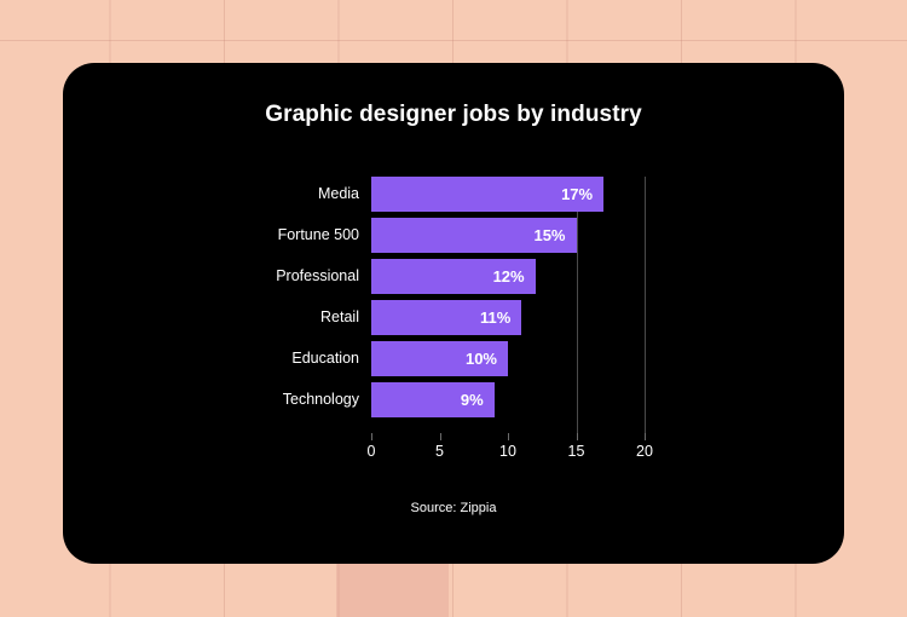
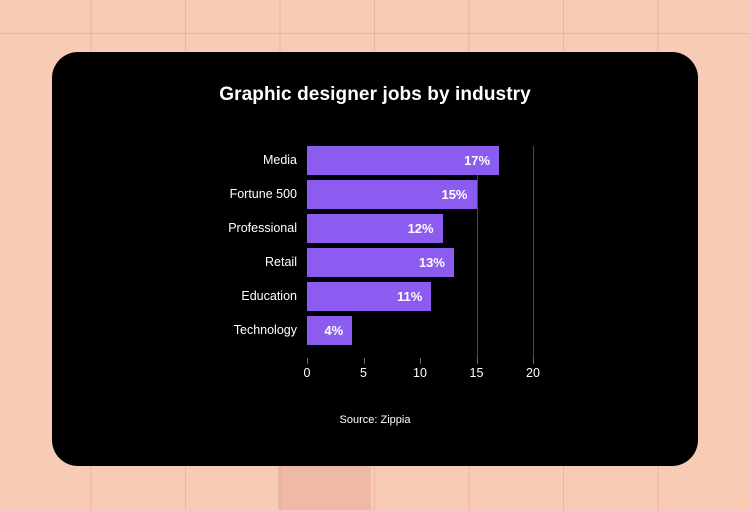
Retail: 11% -> 13%
Education: 10% -> 11%
Technology: 9% -> 4%
